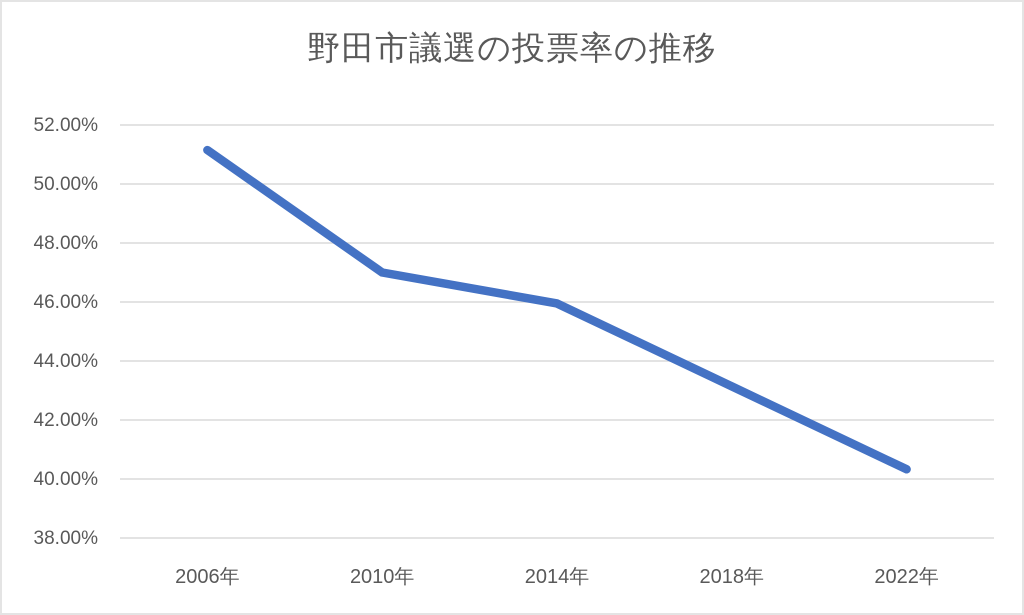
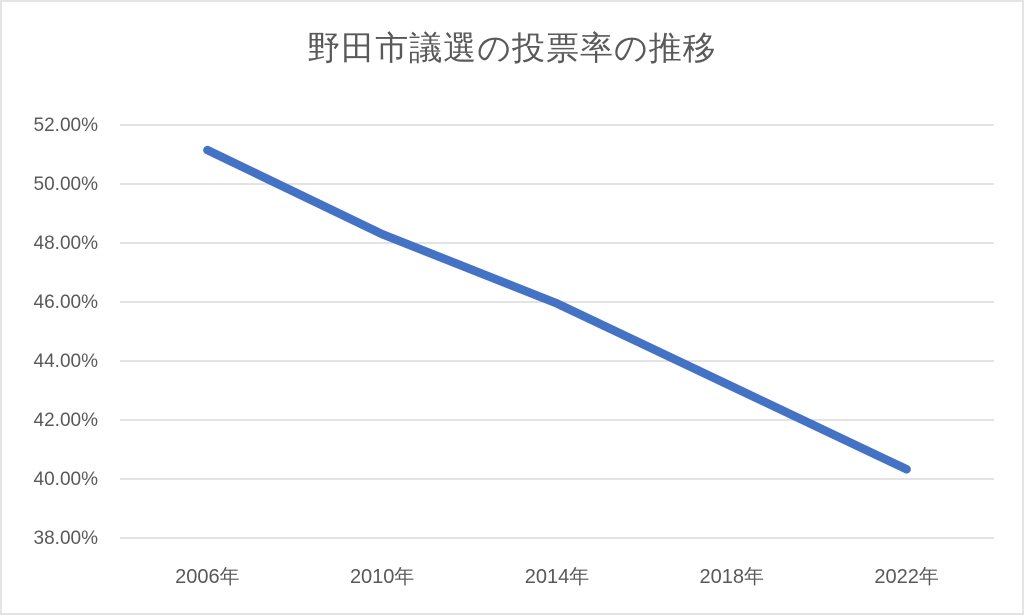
2010年: 47.0% -> 48.3%
